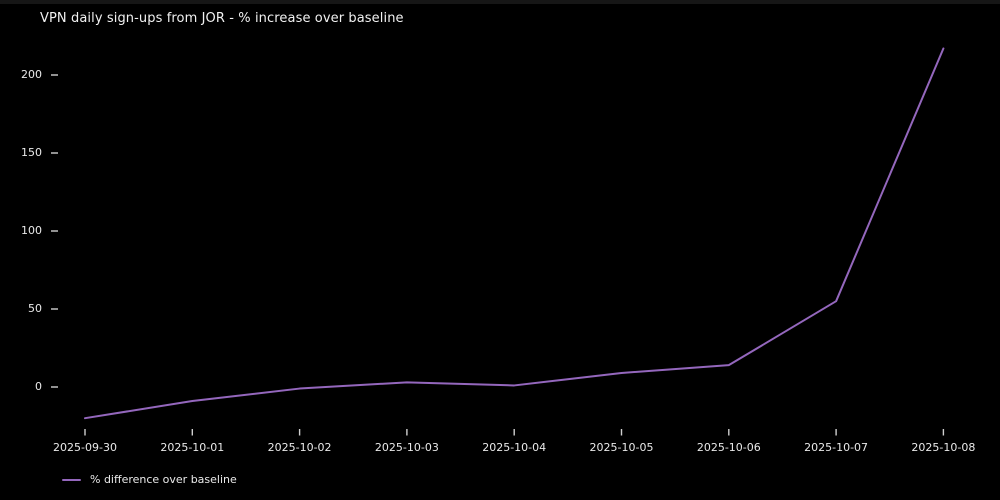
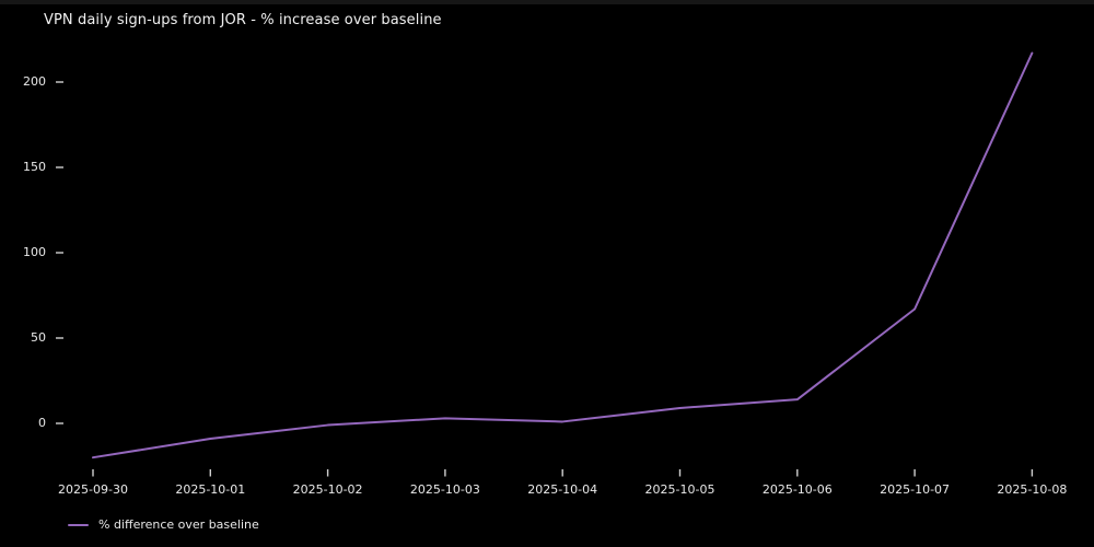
2025-10-07: 55 -> 67
